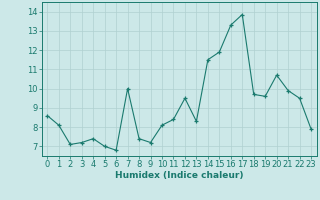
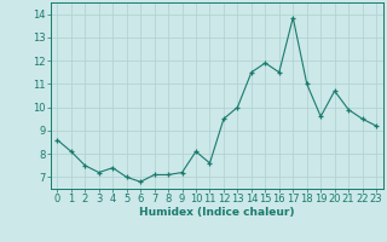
2: 7.1 -> 7.5
7: 10.0 -> 7.1
8: 7.4 -> 7.1
11: 8.4 -> 7.6
13: 8.3 -> 10.0
16: 13.3 -> 11.5
18: 9.7 -> 11.0
23: 7.9 -> 9.2
